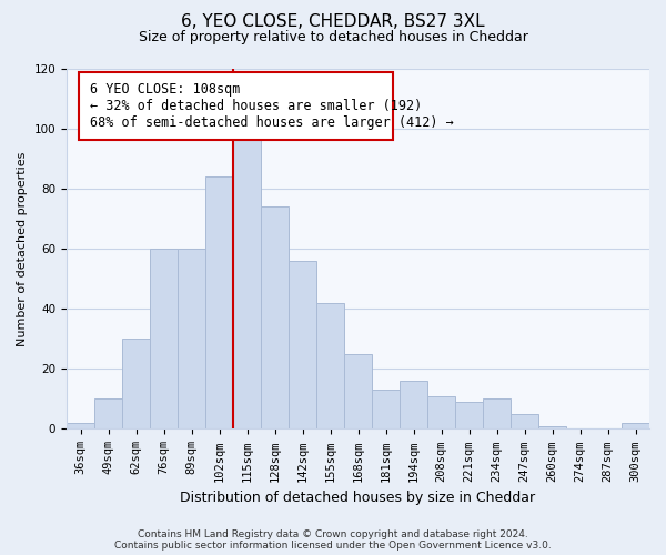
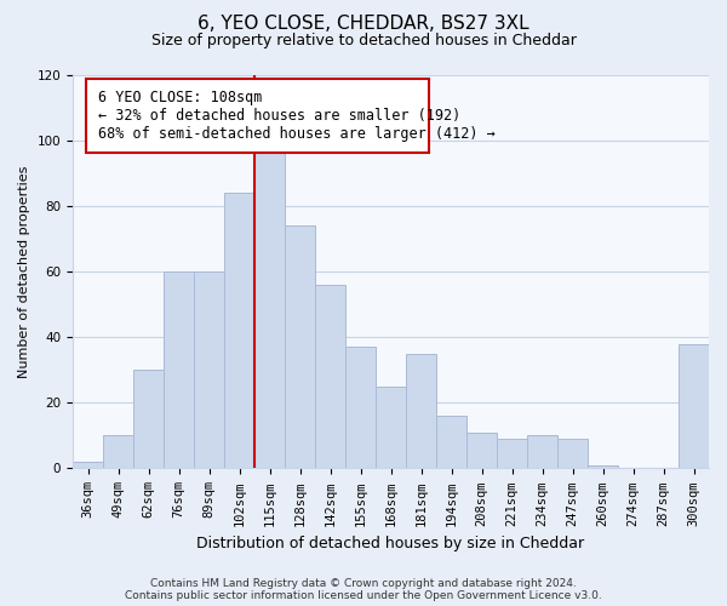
155sqm: 42 -> 37
181sqm: 13 -> 35
247sqm: 5 -> 9
300sqm: 2 -> 38
